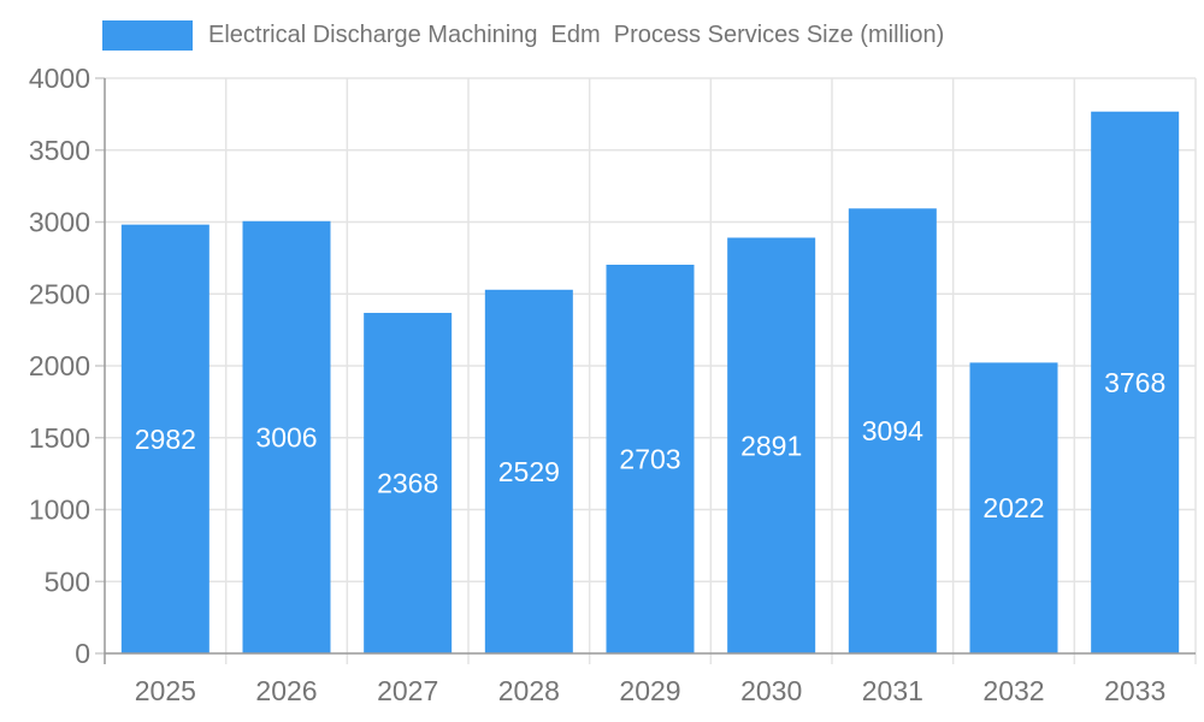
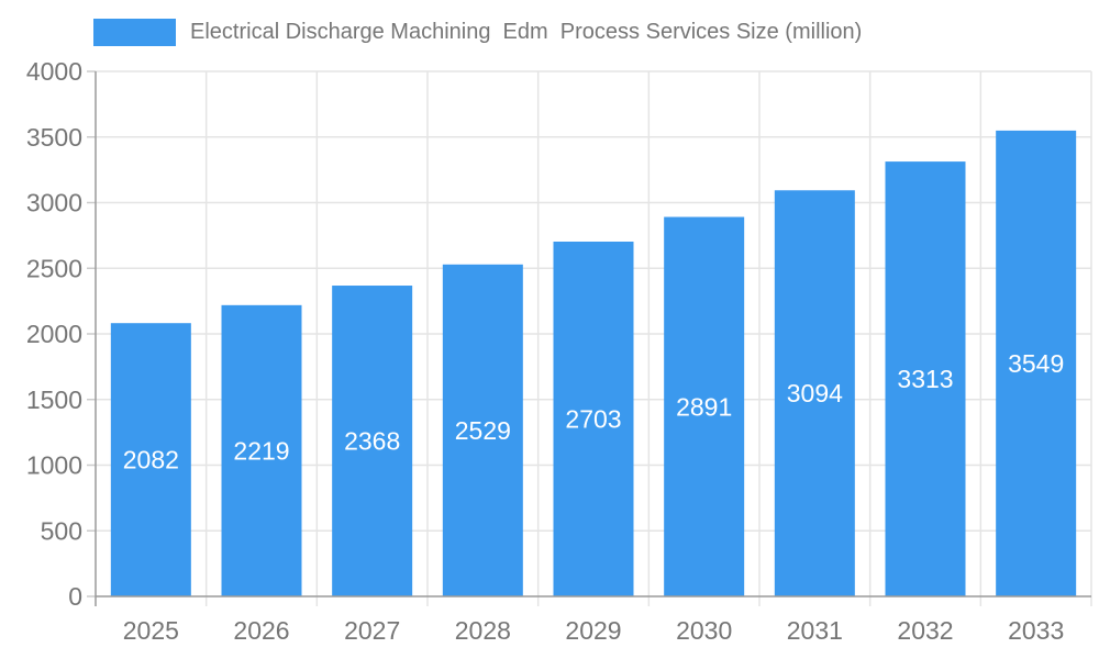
2025: 2982 -> 2082
2026: 3006 -> 2219
2032: 2022 -> 3313
2033: 3768 -> 3549
